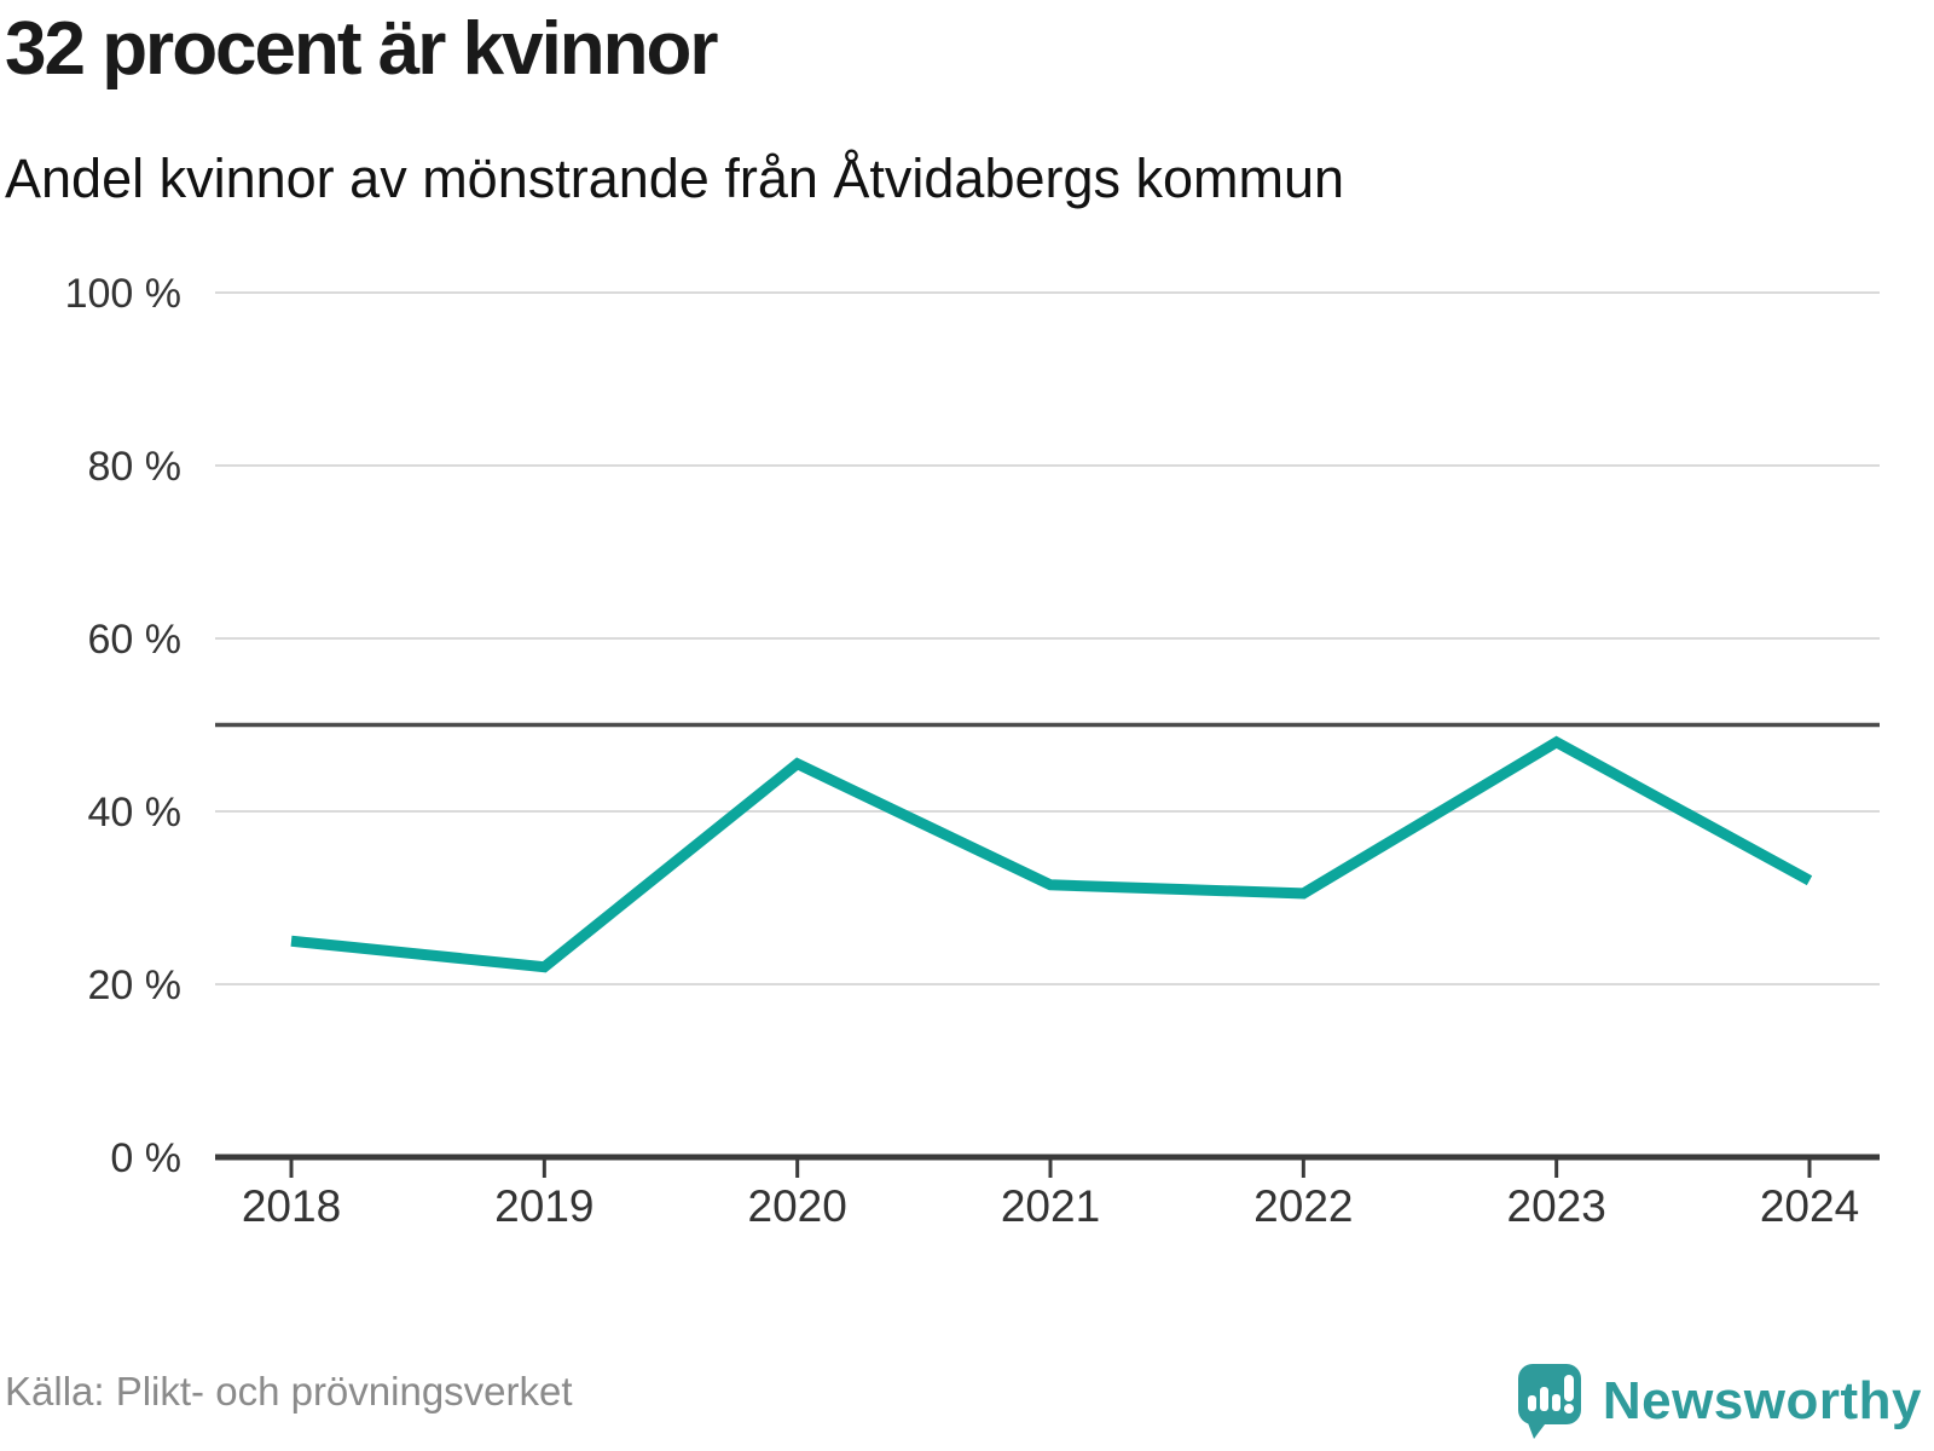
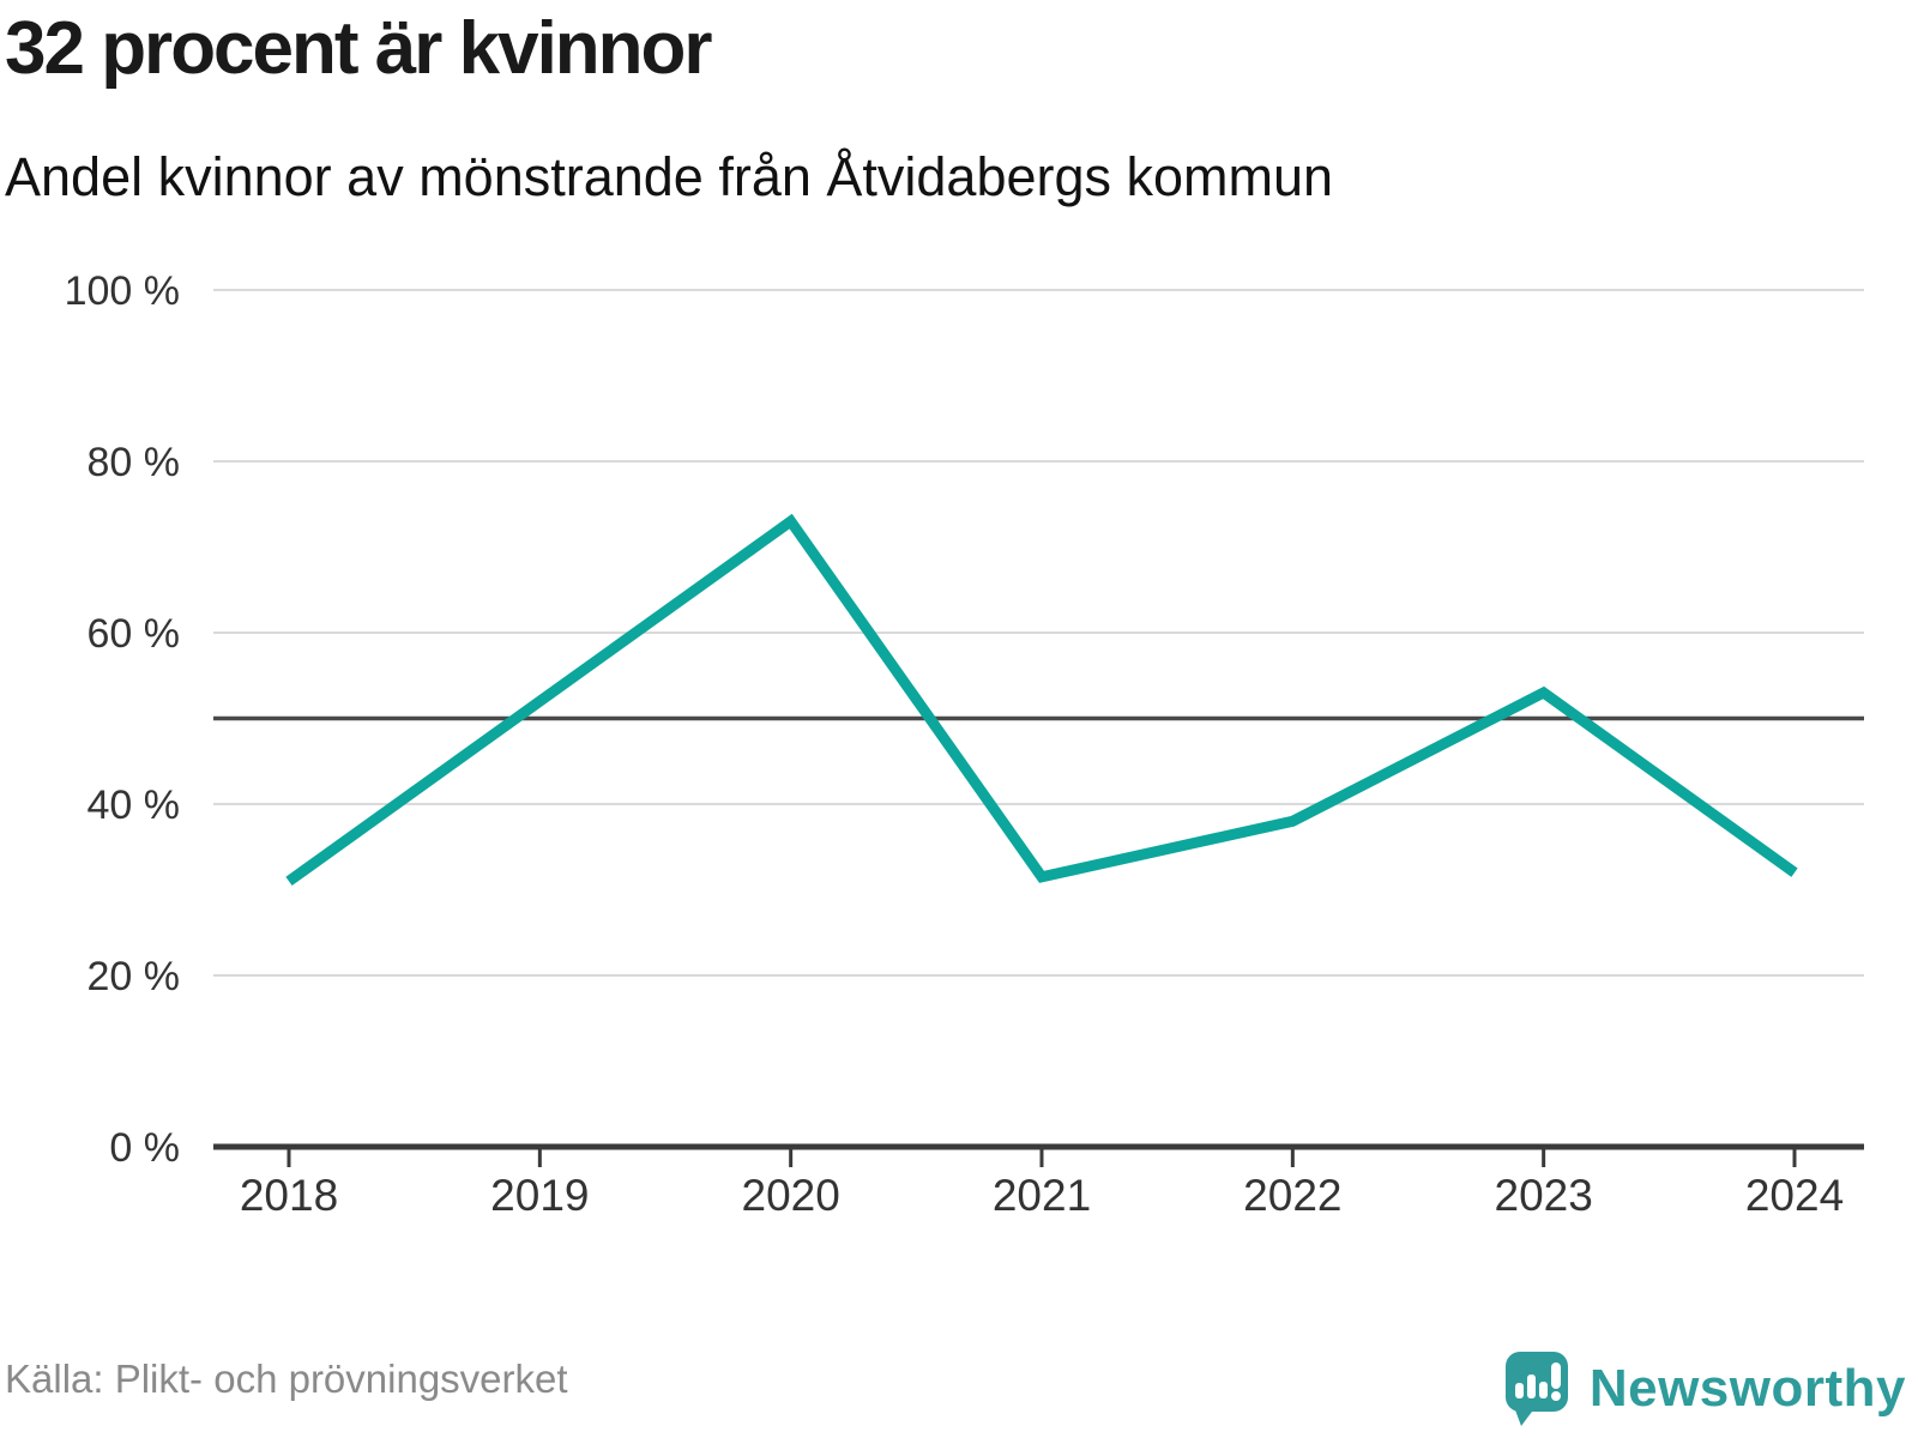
2018: 25% -> 31%
2019: 22% -> 52%
2020: 46% -> 73%
2022: 30% -> 38%
2023: 48% -> 53%
